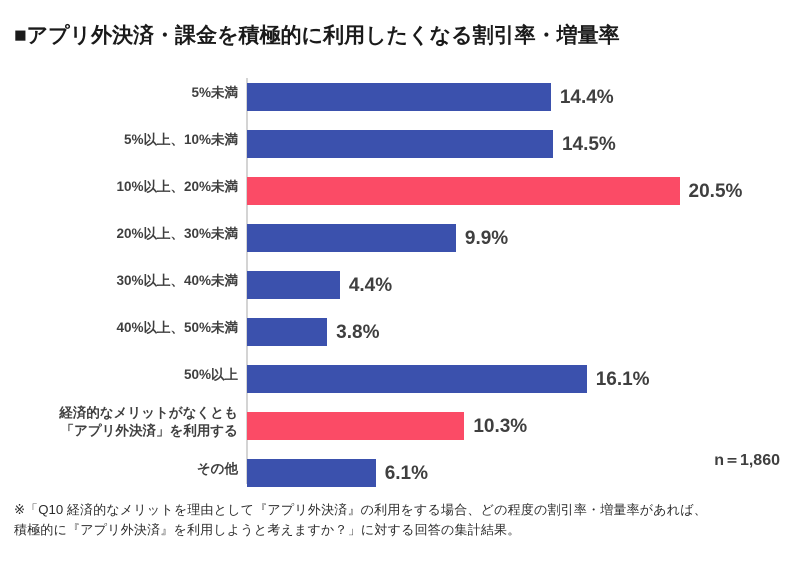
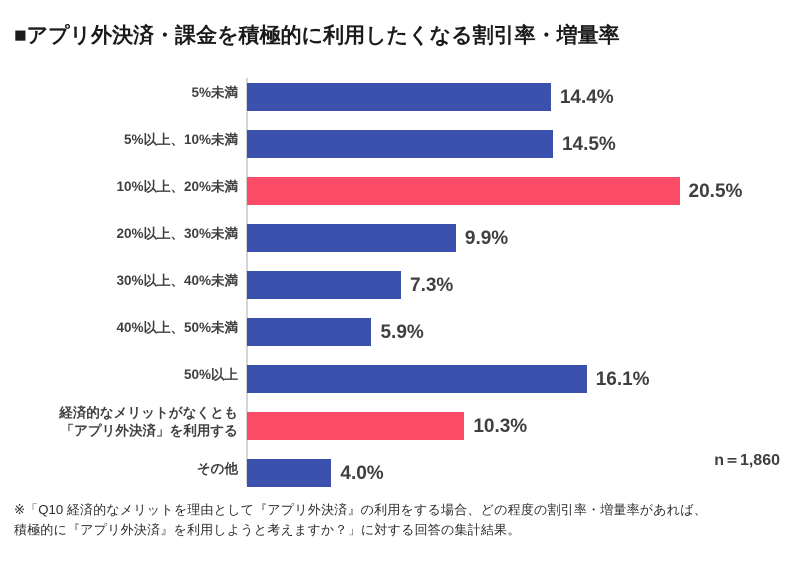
30%以上、40%未満: 4.4% -> 7.3%
40%以上、50%未満: 3.8% -> 5.9%
その他: 6.1% -> 4.0%
